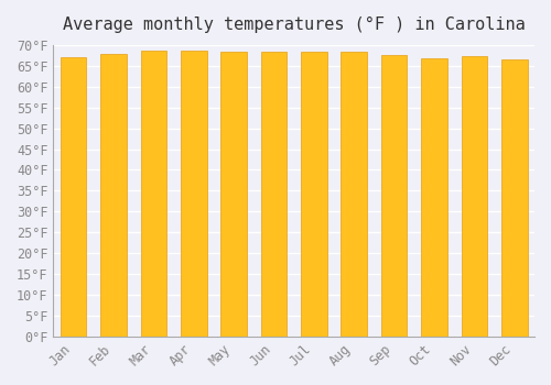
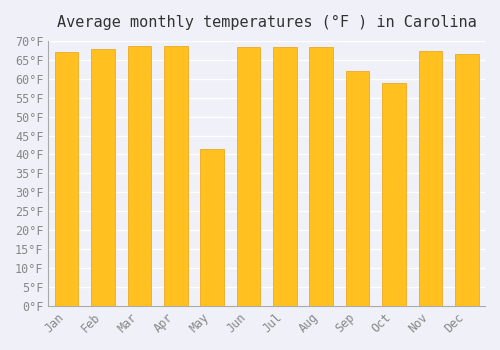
May: 68.4°F -> 41.5°F
Sep: 67.6°F -> 62.0°F
Oct: 66.9°F -> 59.0°F
